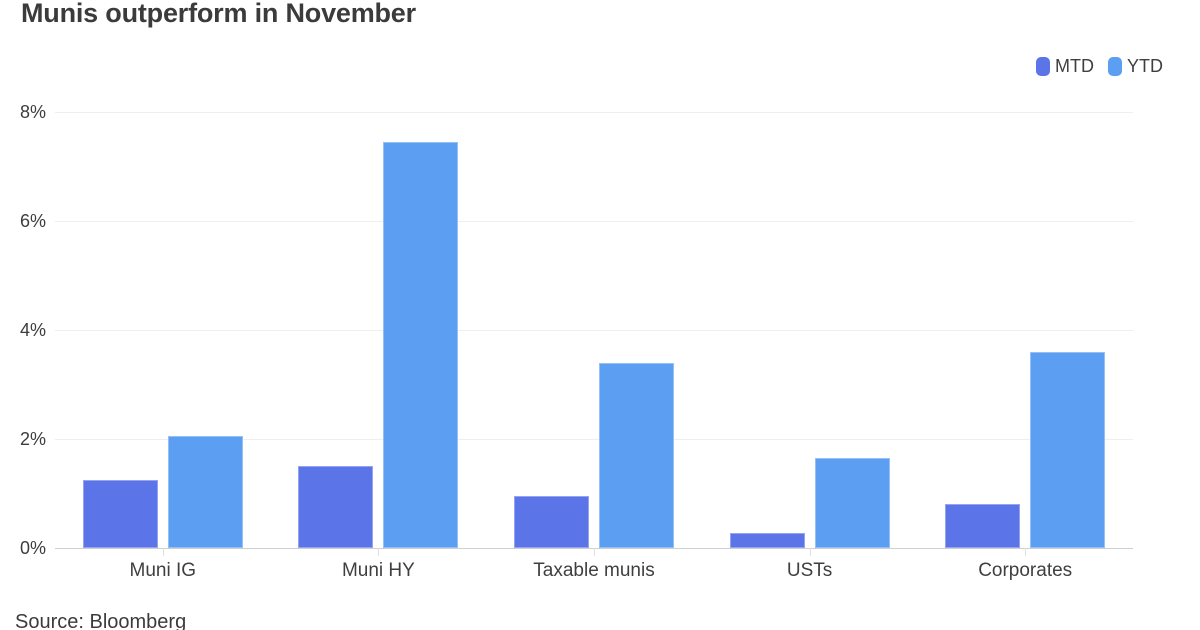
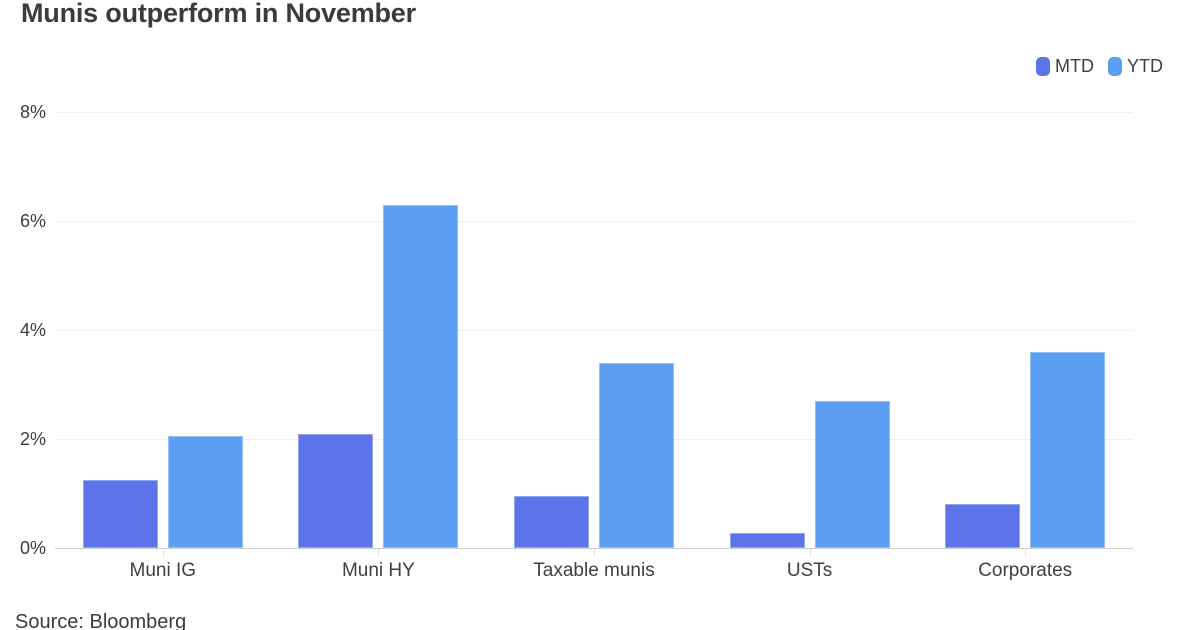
MTD/Muni HY: 1.5% -> 2.1%
YTD/Muni HY: 7.5% -> 6.3%
YTD/USTs: 1.6% -> 2.7%
